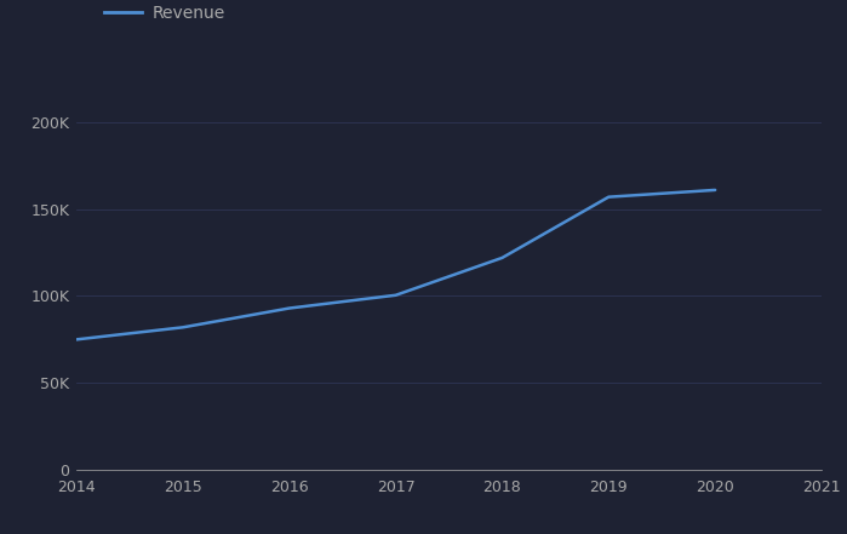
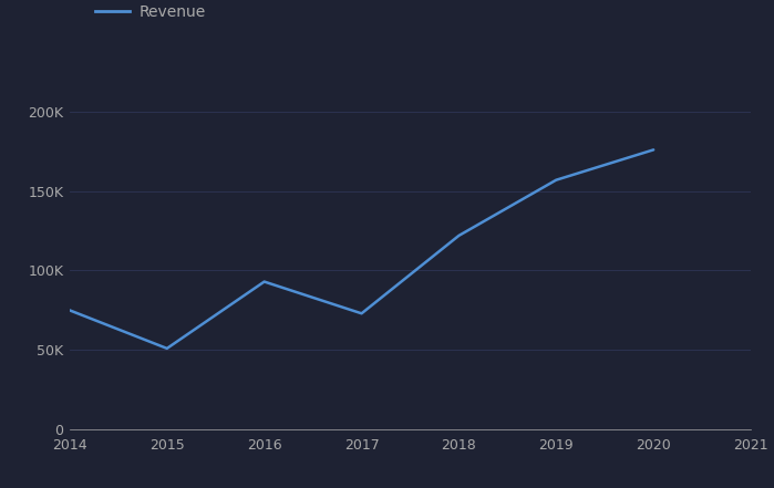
2015: 82K -> 51K
2017: 100K -> 73K
2020: 161K -> 176K
